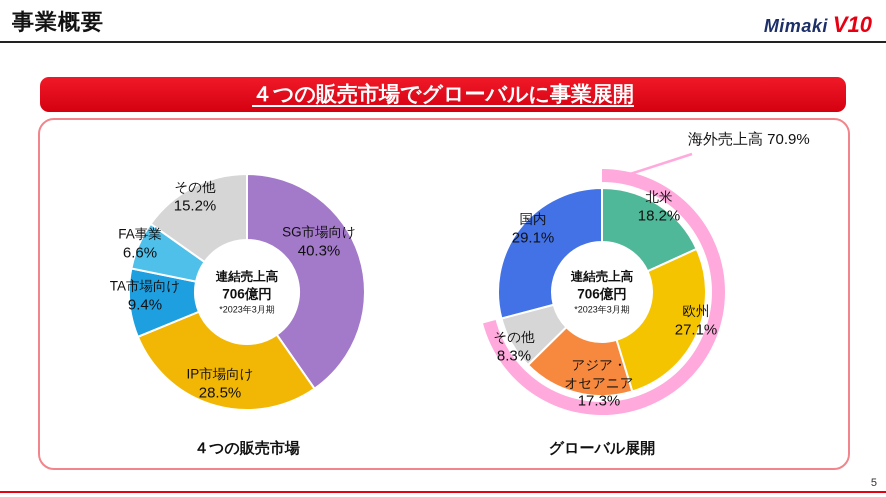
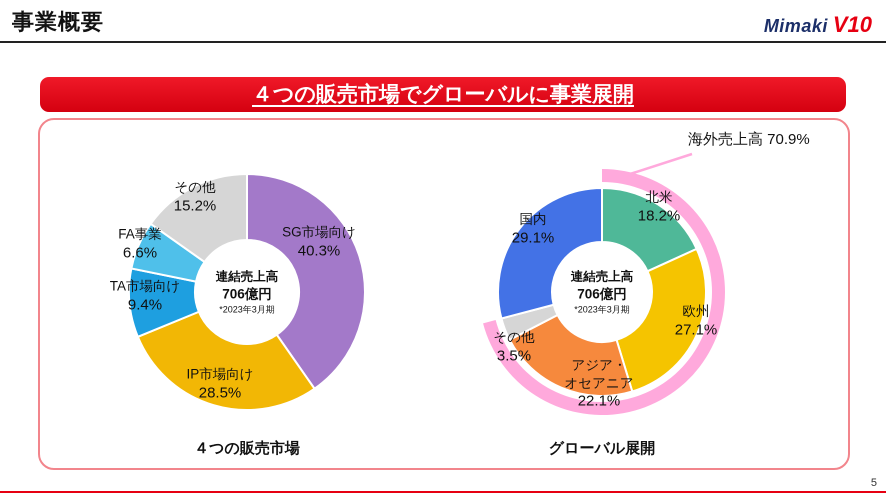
グローバル展開/アジア・オセアニア: 17.3% -> 22.1%
グローバル展開/その他: 8.3% -> 3.5%
